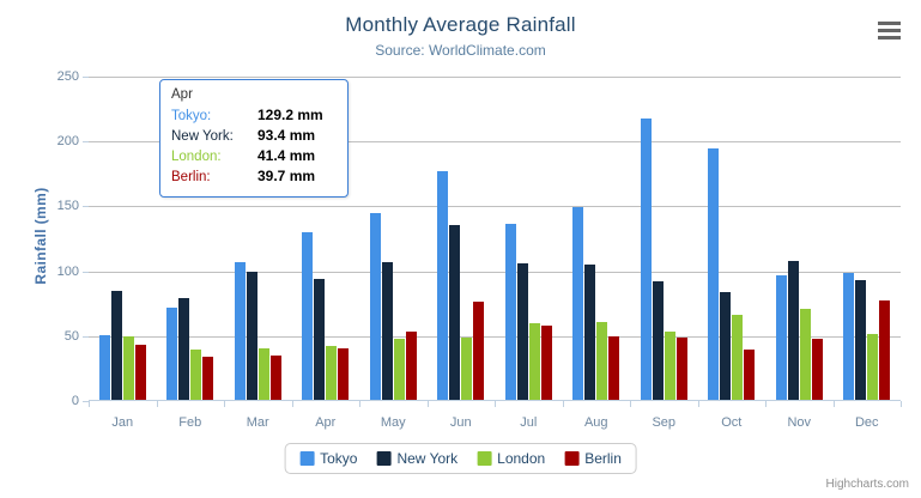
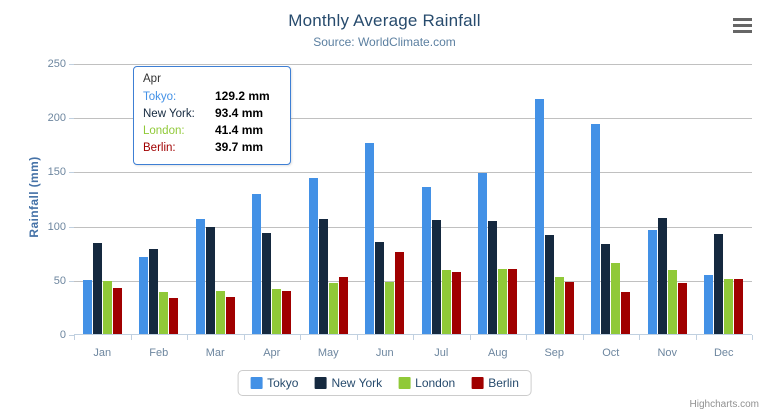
New York/Jun: 135 -> 84
Berlin/Aug: 49 -> 60
London/Nov: 70 -> 59
Tokyo/Dec: 98 -> 54
Berlin/Dec: 77 -> 51
